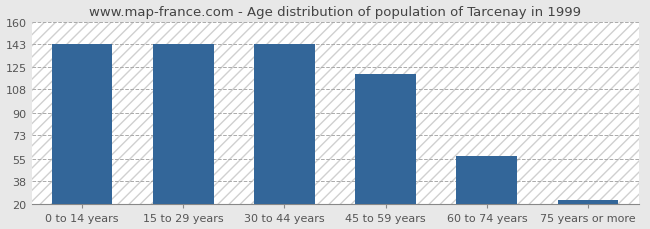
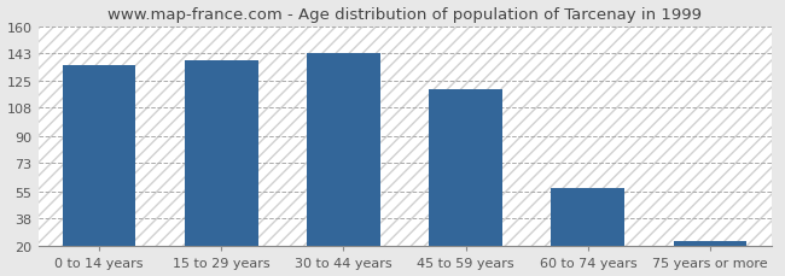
0 to 14 years: 143 -> 135
15 to 29 years: 143 -> 138
